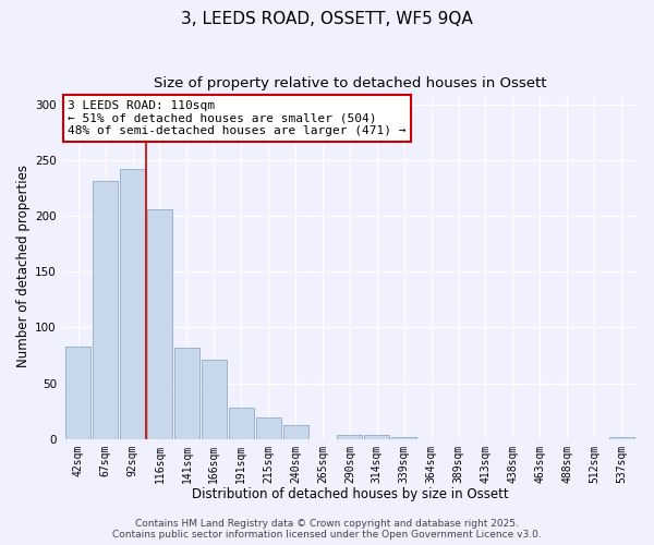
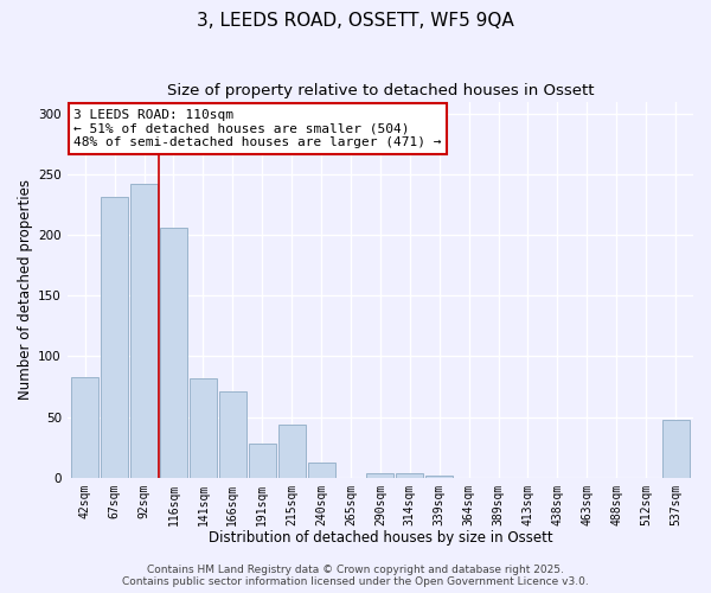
215sqm: 19 -> 44
537sqm: 2 -> 48
